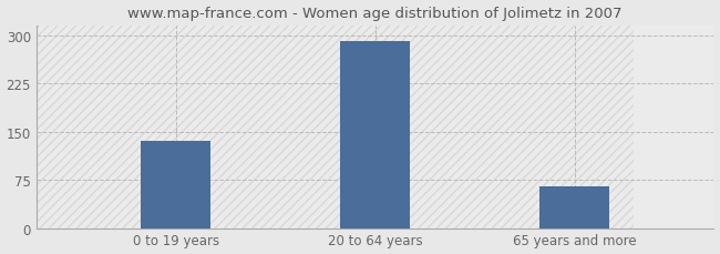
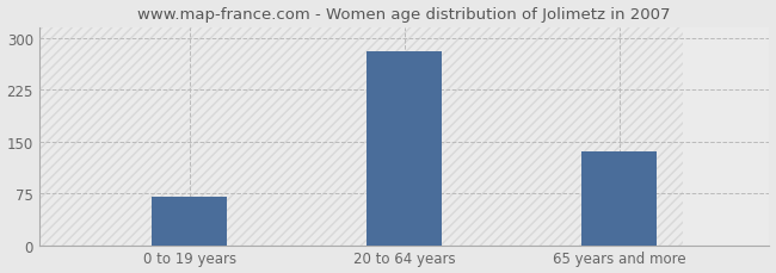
0 to 19 years: 135 -> 70
20 to 64 years: 290 -> 280
65 years and more: 65 -> 136
